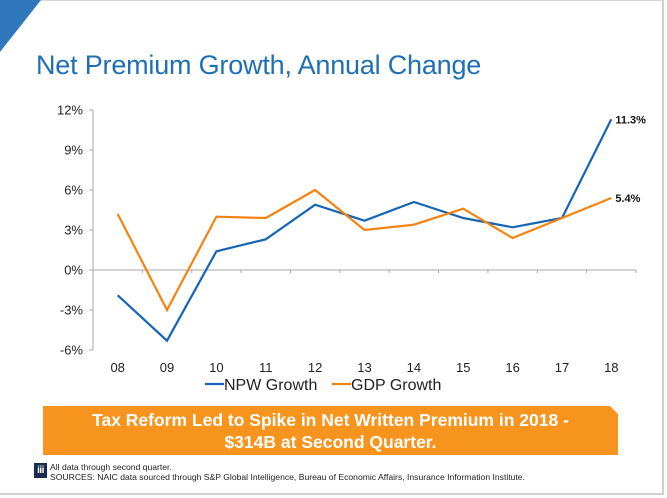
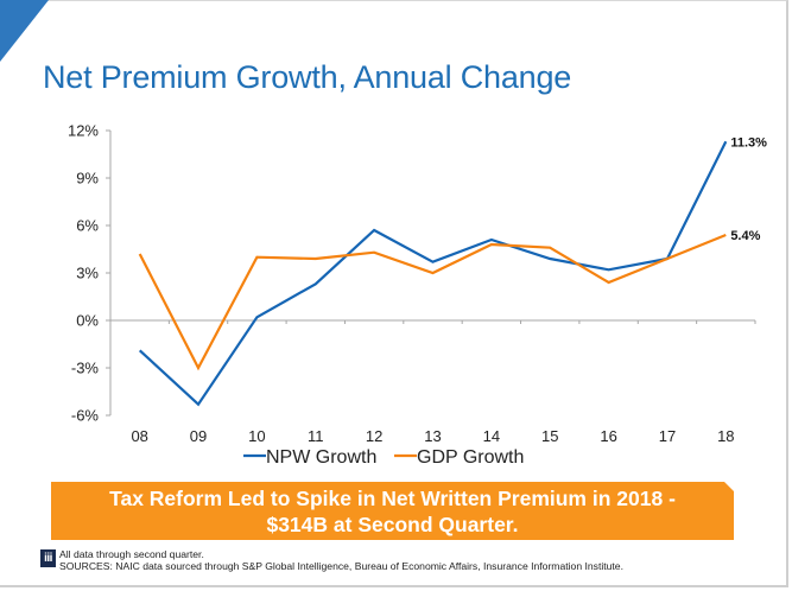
NPW Growth/10: 1.4% -> 0.2%
NPW Growth/12: 4.9% -> 5.7%
GDP Growth/12: 6.0% -> 4.3%
GDP Growth/14: 3.4% -> 4.8%
